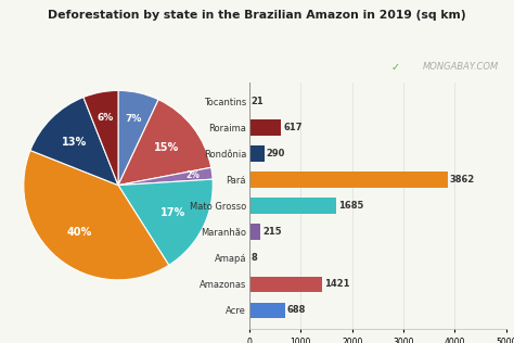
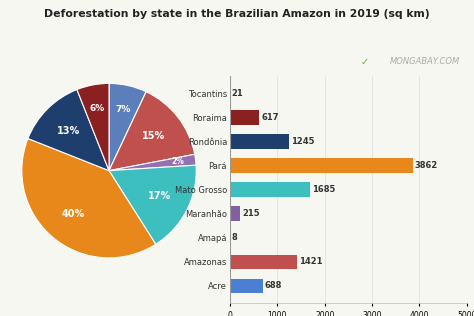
Rondônia: 290 -> 1245
